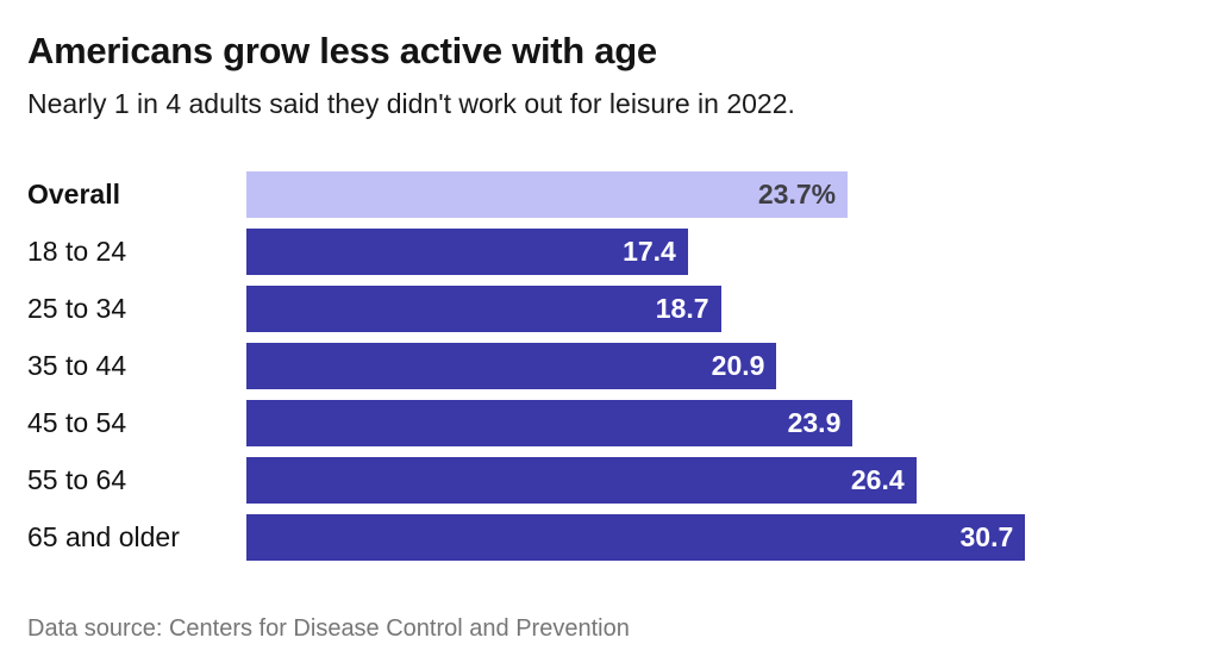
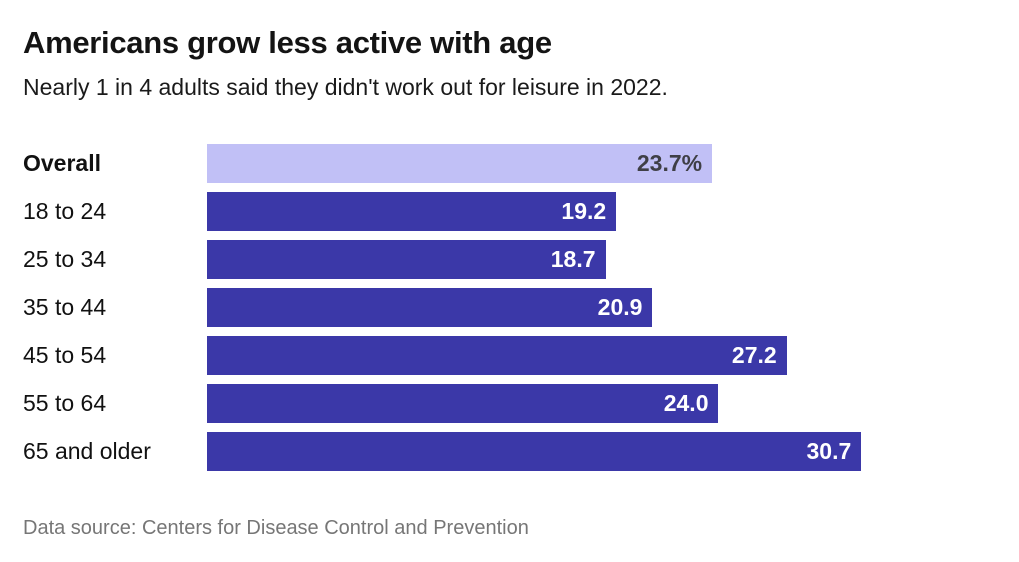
18 to 24: 17.4 -> 19.2
45 to 54: 23.9 -> 27.2
55 to 64: 26.4 -> 24.0
